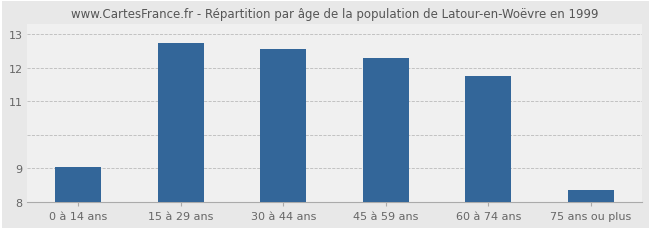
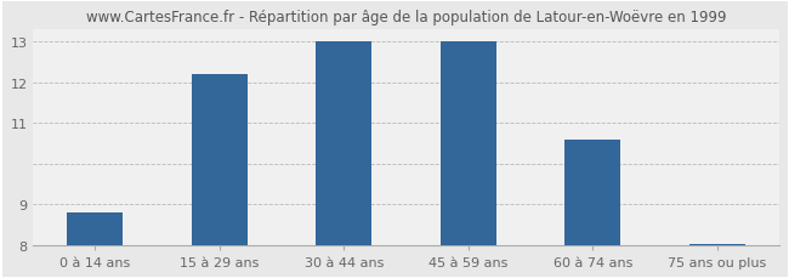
0 à 14 ans: 9.05 -> 8.80
15 à 29 ans: 12.75 -> 12.20
30 à 44 ans: 12.55 -> 13.00
45 à 59 ans: 12.30 -> 13.00
60 à 74 ans: 11.75 -> 10.60
75 ans ou plus: 8.35 -> 8.02
